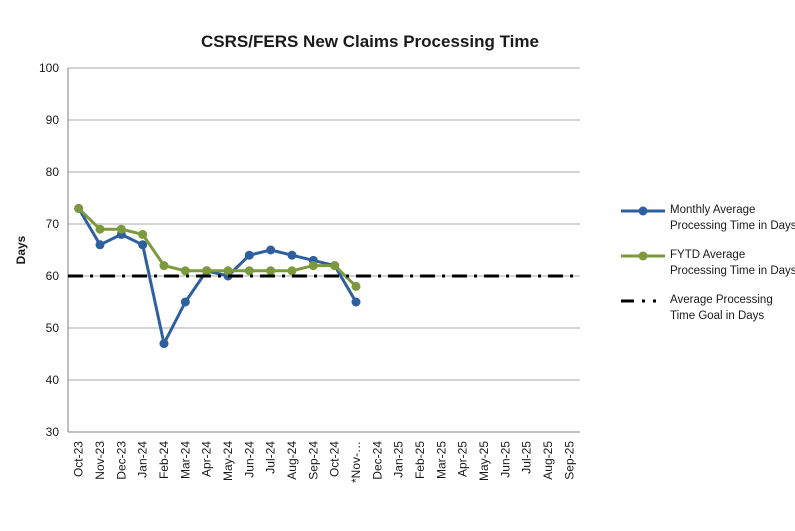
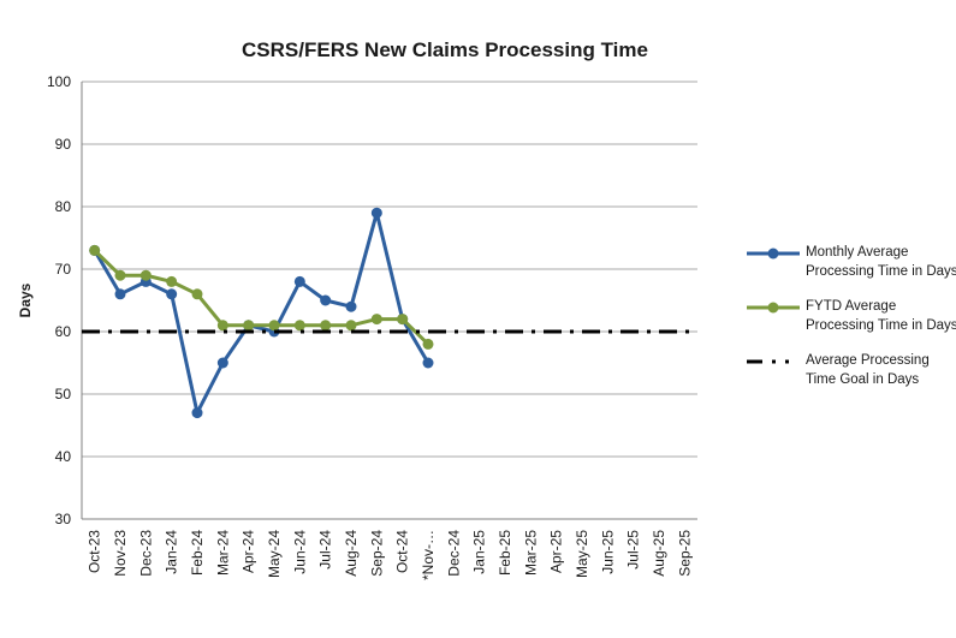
FYTD Average Processing Time in Days/Feb-24: 62 -> 66
Monthly Average Processing Time in Days/Jun-24: 64 -> 68
Monthly Average Processing Time in Days/Sep-24: 63 -> 79
